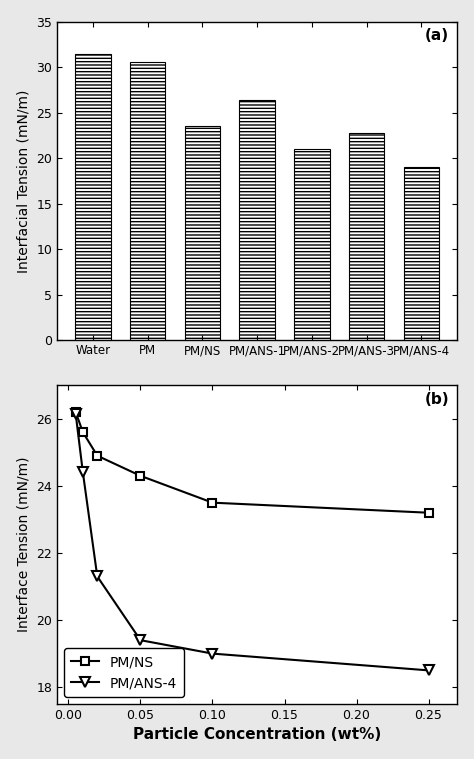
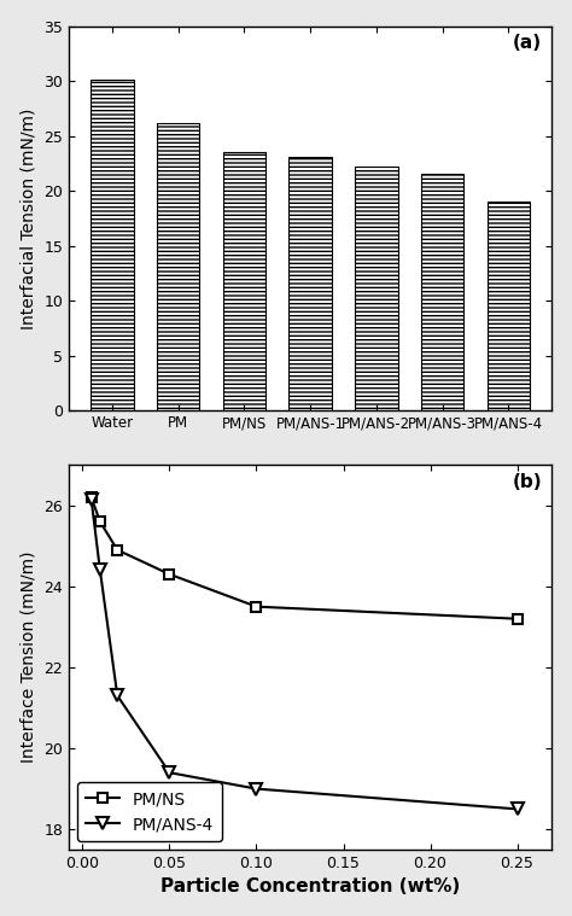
Water: 31.4 -> 30.1
PM: 30.6 -> 26.2
PM/ANS-1: 26.4 -> 23.1
PM/ANS-2: 21.0 -> 22.2
PM/ANS-3: 22.8 -> 21.6
